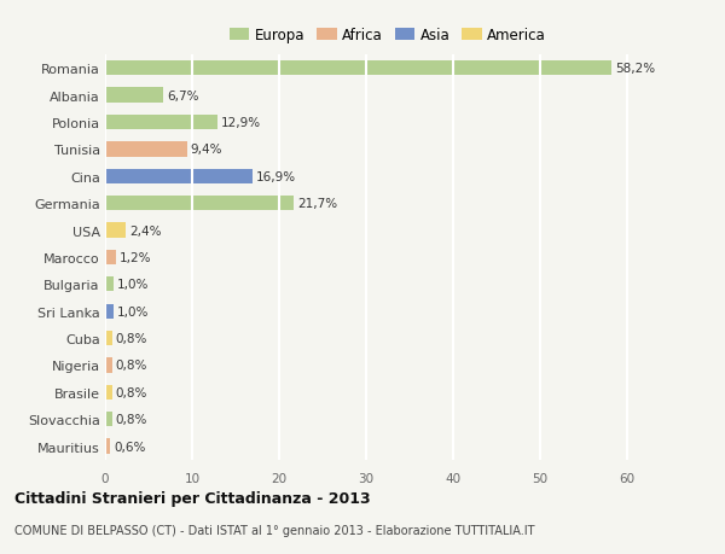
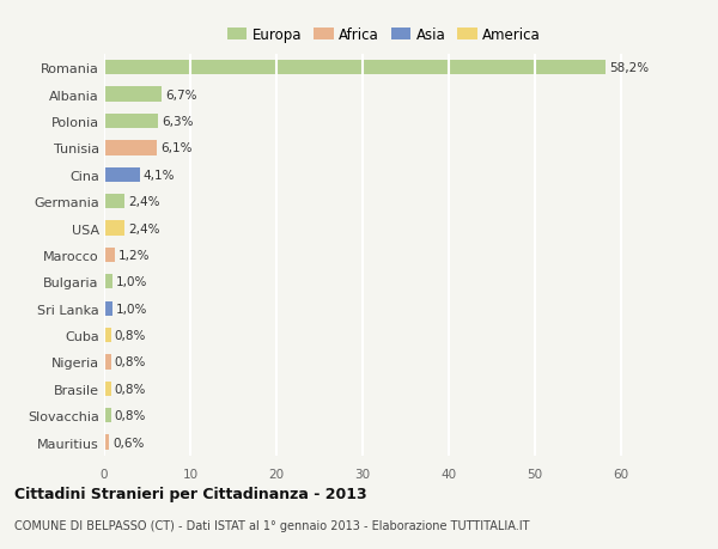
Polonia: 12,9% -> 6,3%
Tunisia: 9,4% -> 6,1%
Cina: 16,9% -> 4,1%
Germania: 21,7% -> 2,4%
